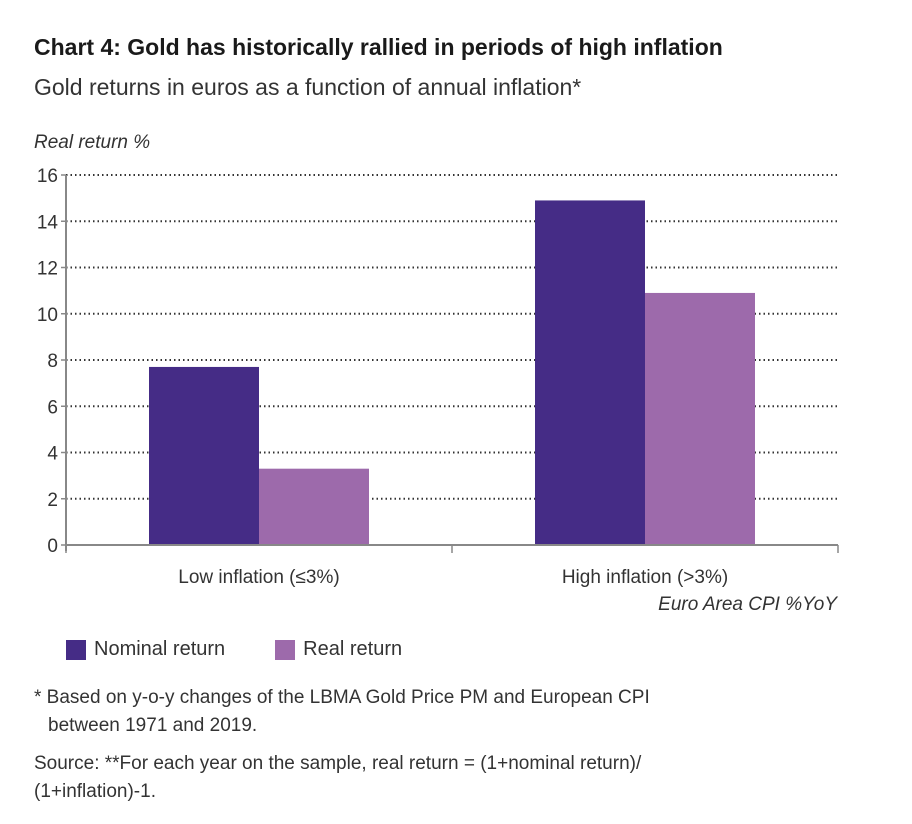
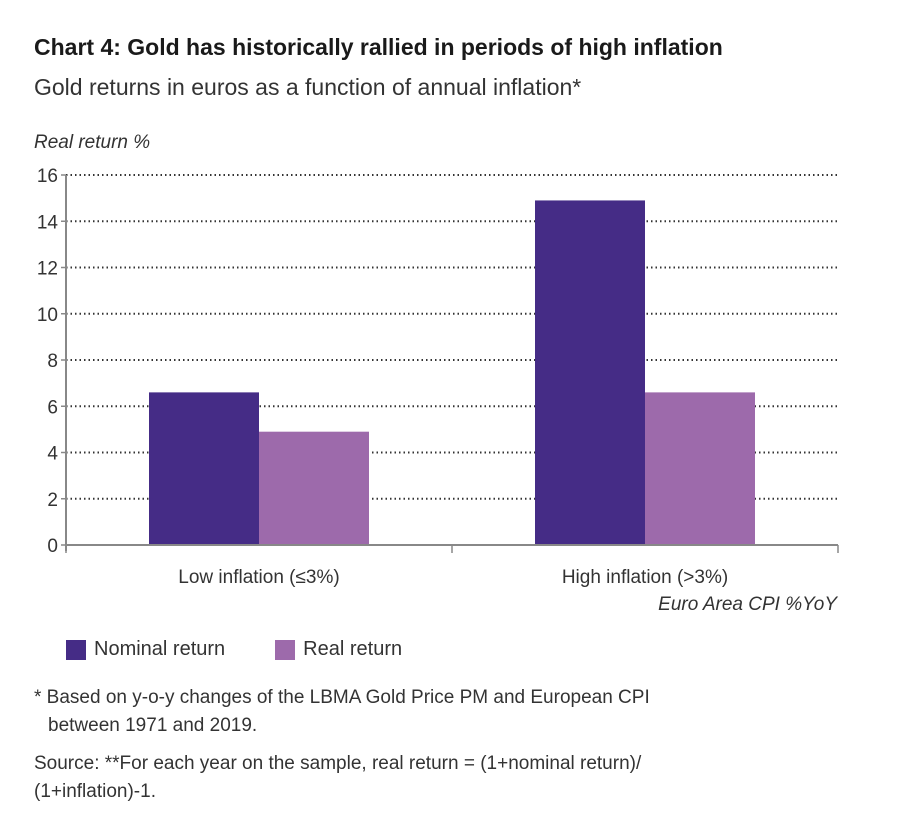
Nominal return/Low inflation (≤3%): 7.7 -> 6.6
Real return/Low inflation (≤3%): 3.3 -> 4.9
Real return/High inflation (>3%): 10.9 -> 6.6
